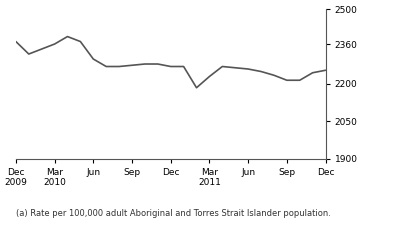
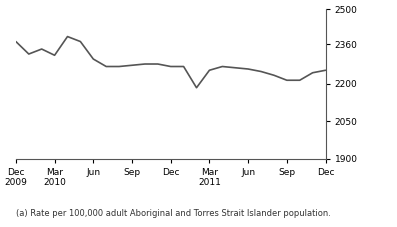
Mar 2010: 2360 -> 2315
Mar 2011: 2230 -> 2255
